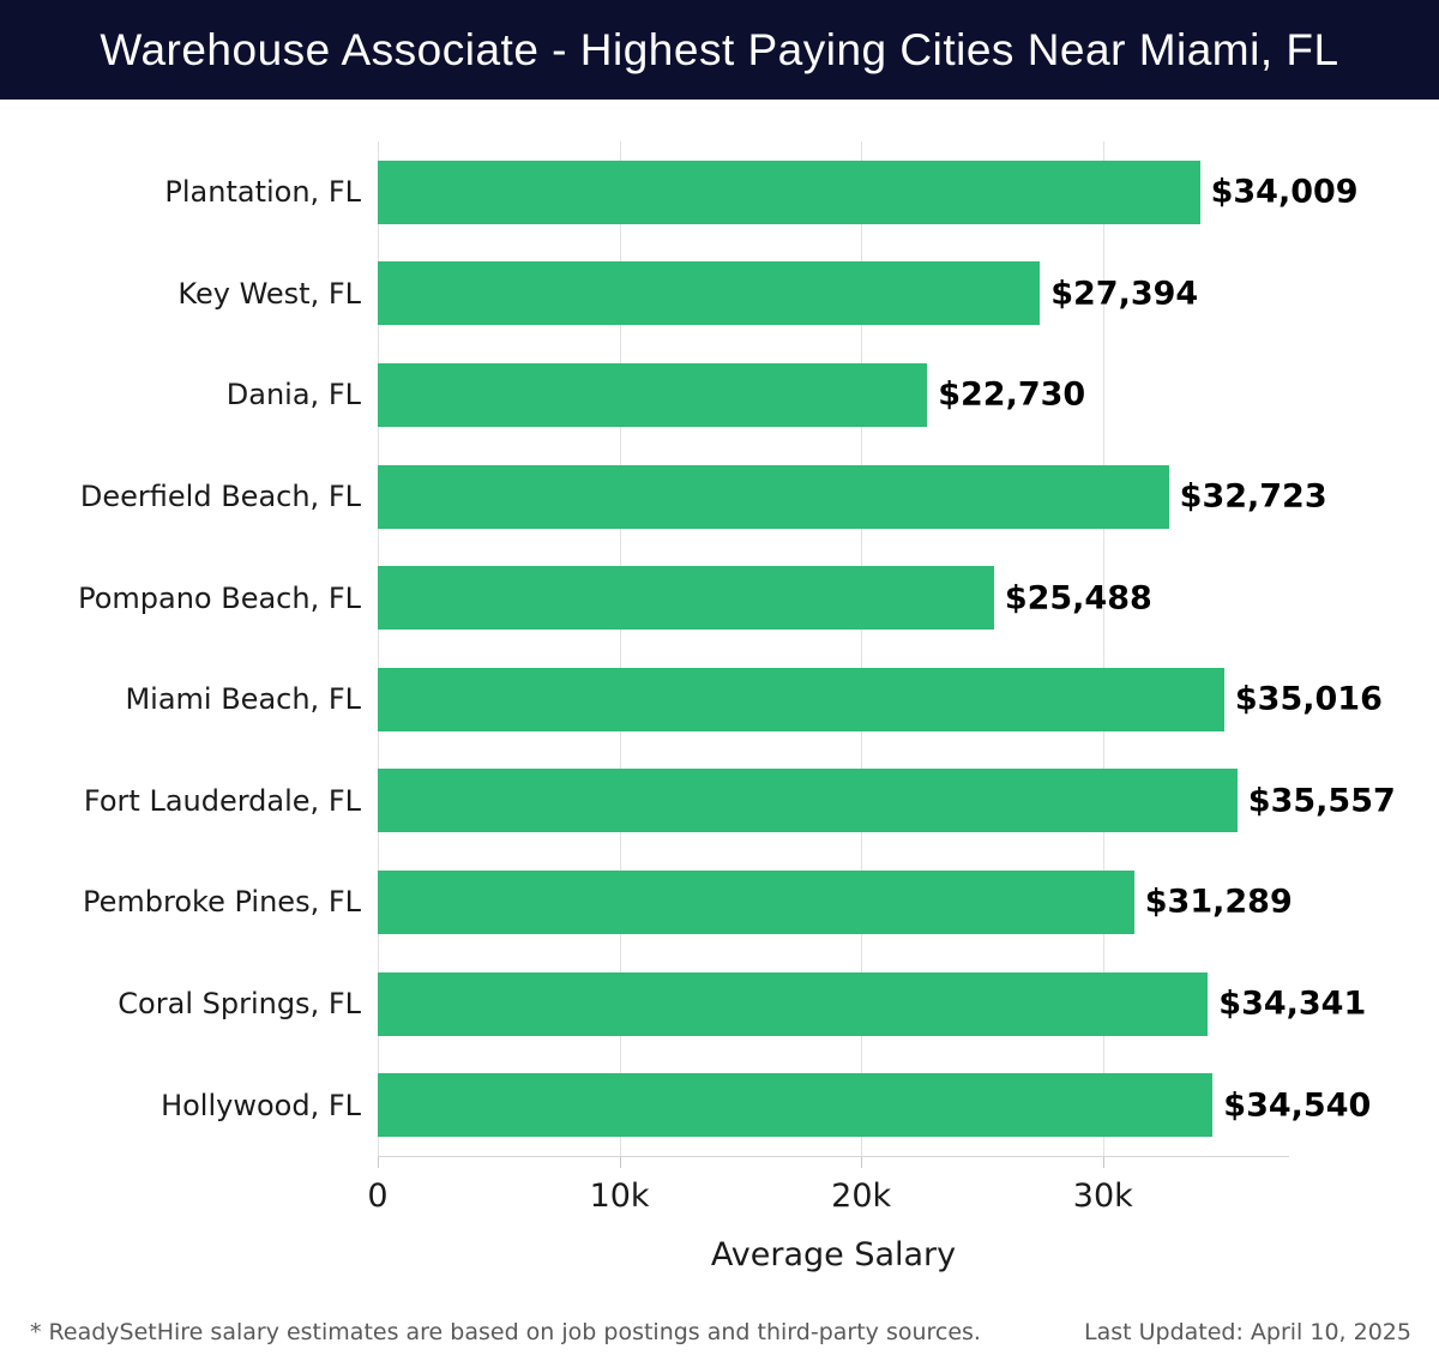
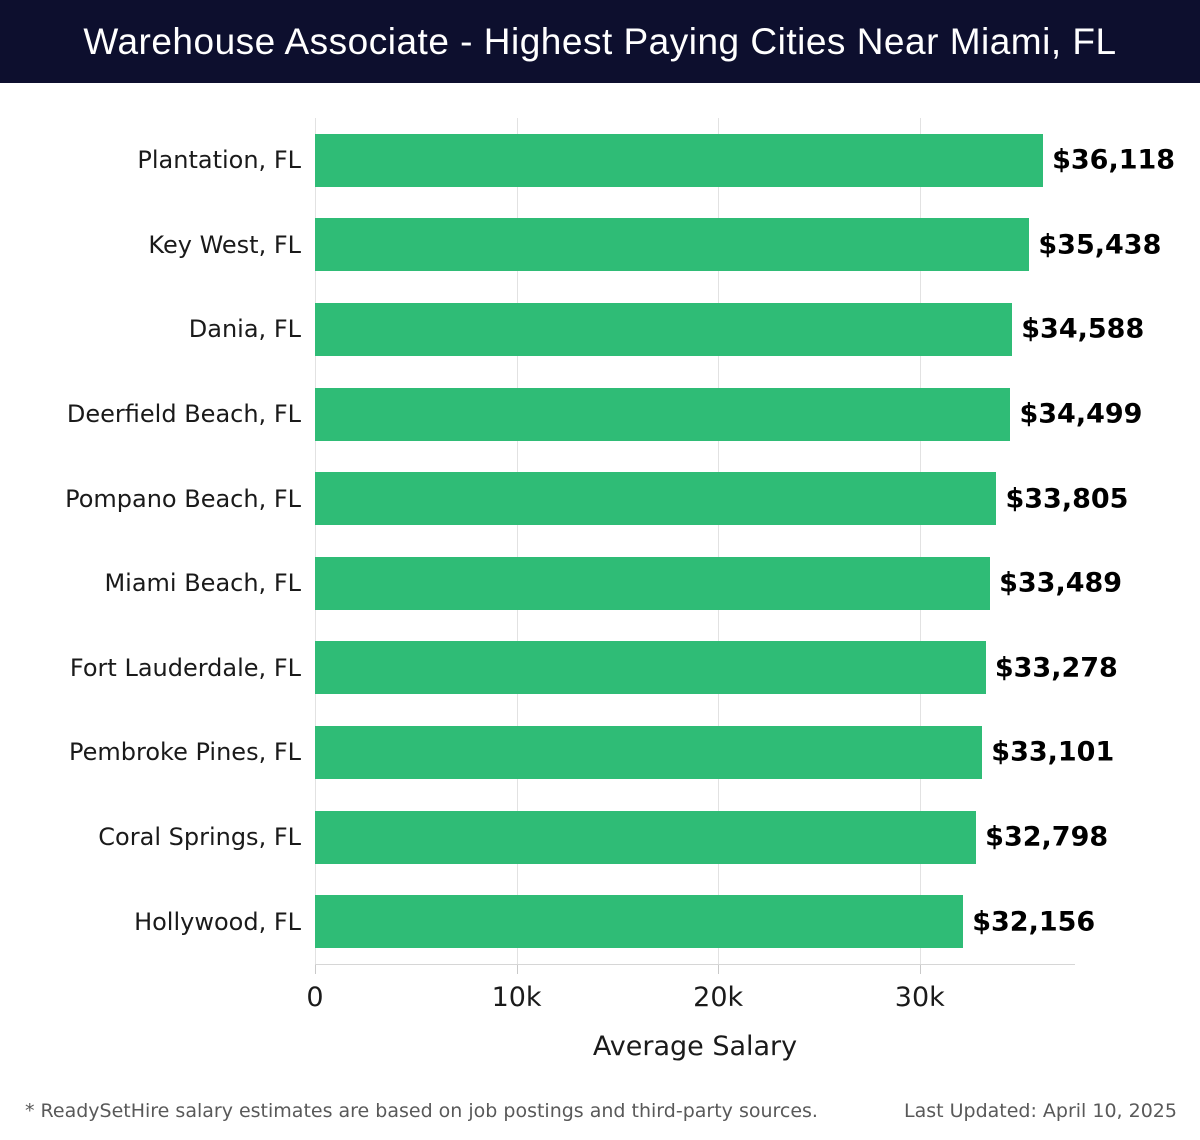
Plantation, FL: $34,009 -> $36,118
Key West, FL: $27,394 -> $35,438
Dania, FL: $22,730 -> $34,588
Deerfield Beach, FL: $32,723 -> $34,499
Pompano Beach, FL: $25,488 -> $33,805
Miami Beach, FL: $35,016 -> $33,489
Fort Lauderdale, FL: $35,557 -> $33,278
Pembroke Pines, FL: $31,289 -> $33,101
Coral Springs, FL: $34,341 -> $32,798
Hollywood, FL: $34,540 -> $32,156
